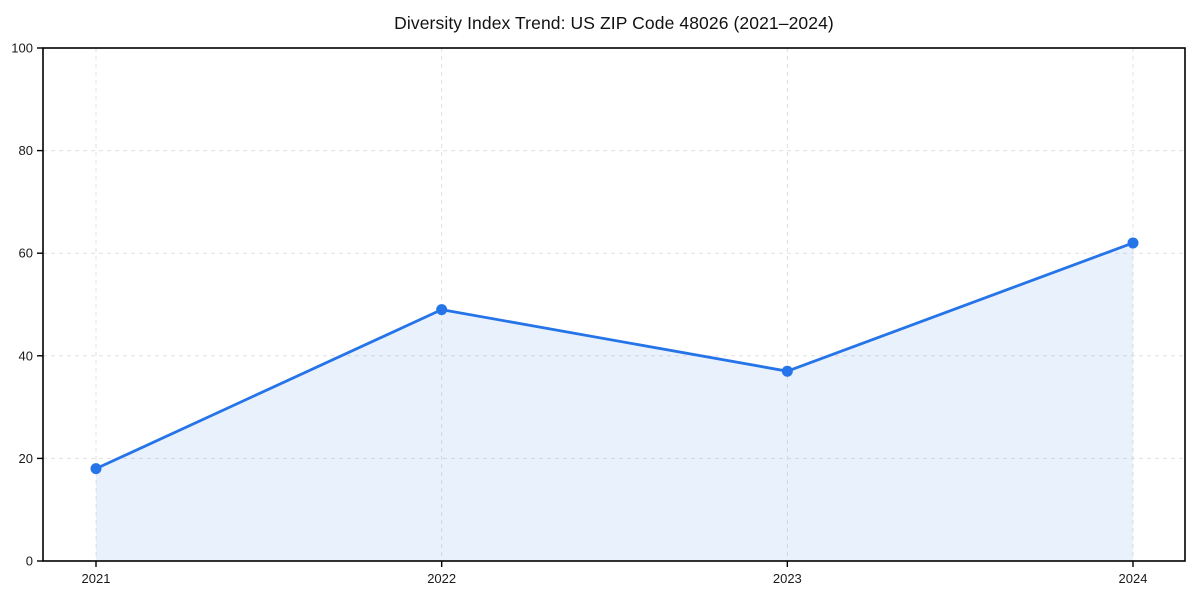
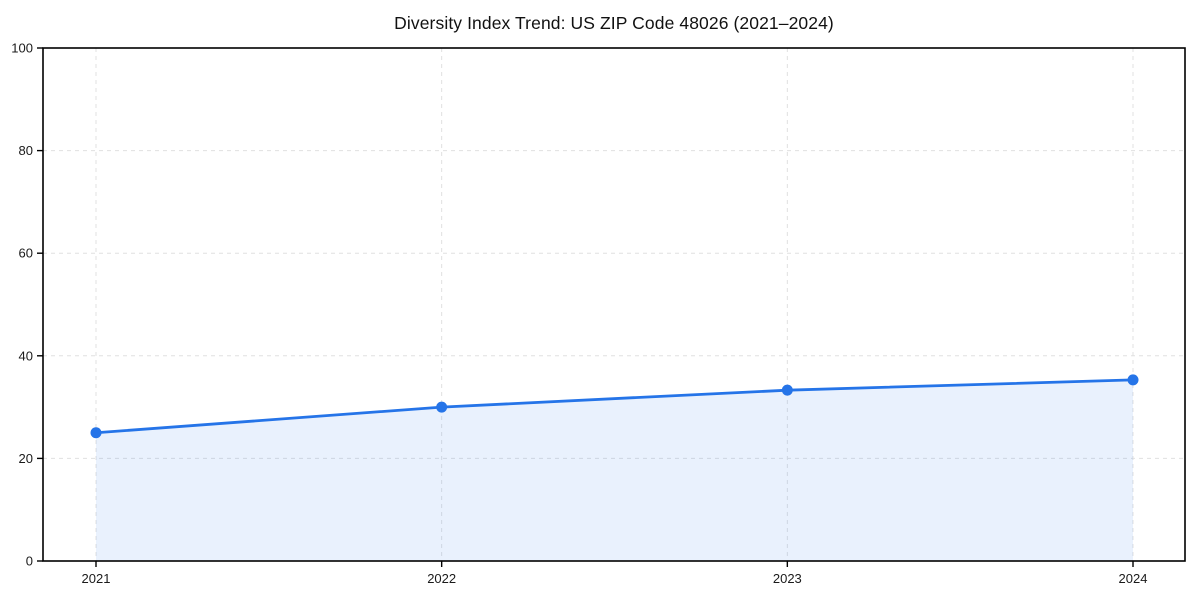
2021: 18 -> 25
2022: 49 -> 30
2023: 37 -> 33
2024: 62 -> 35
